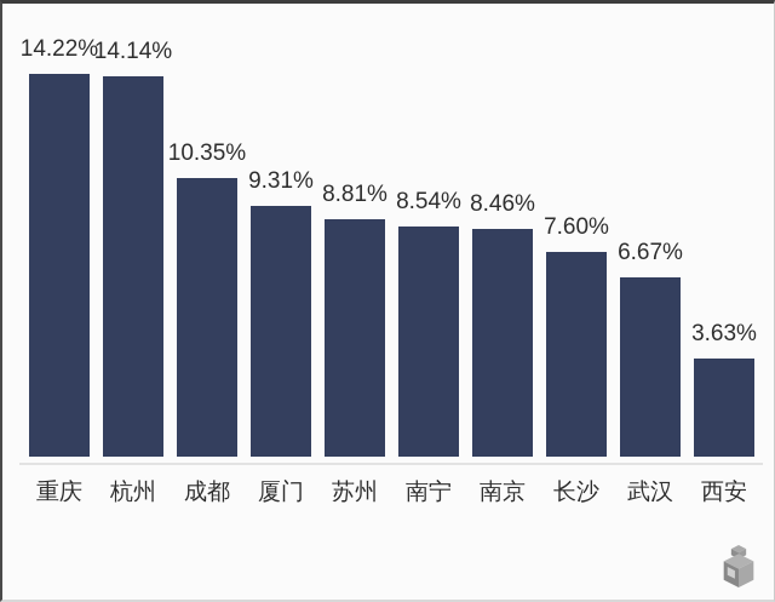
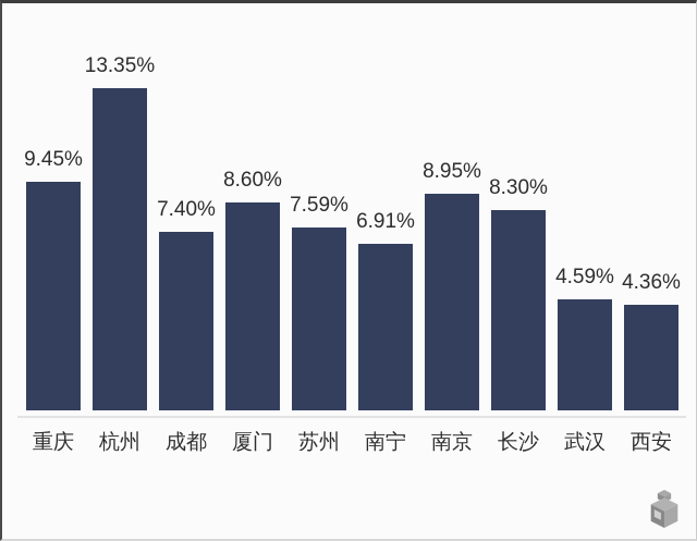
重庆: 14.22% -> 9.45%
杭州: 14.14% -> 13.35%
成都: 10.35% -> 7.40%
厦门: 9.31% -> 8.60%
苏州: 8.81% -> 7.59%
南宁: 8.54% -> 6.91%
南京: 8.46% -> 8.95%
长沙: 7.60% -> 8.30%
武汉: 6.67% -> 4.59%
西安: 3.63% -> 4.36%
